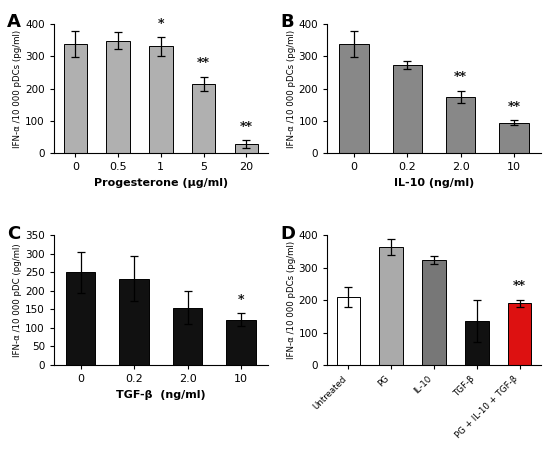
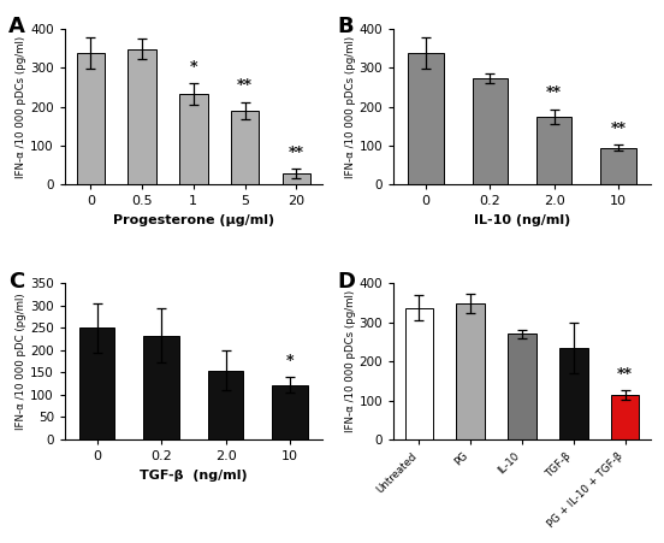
1: 330 -> 232
5: 215 -> 190
Untreated: 210 -> 337
PG: 365 -> 348
IL-10: 325 -> 270
TGF-β: 135 -> 235
PG + IL-10 + TGF-β: 190 -> 113
